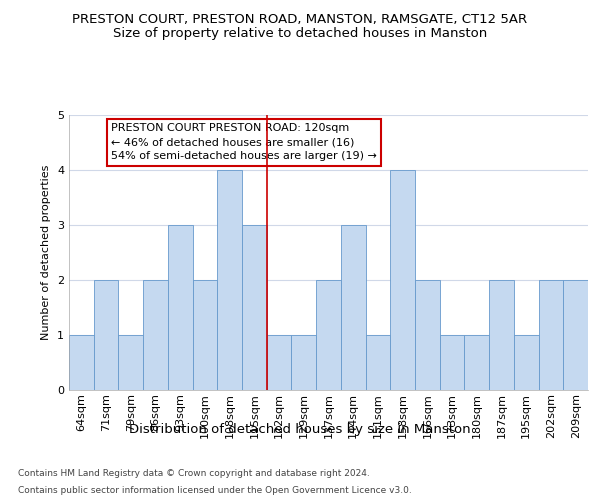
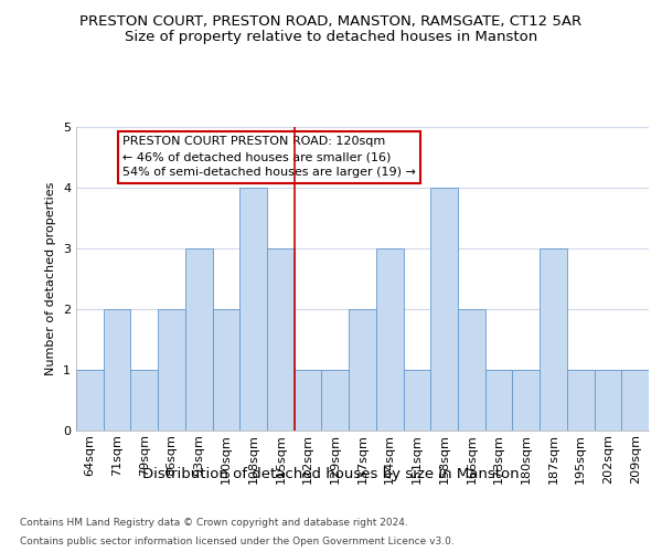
187sqm: 2 -> 3
202sqm: 2 -> 1
209sqm: 2 -> 1
